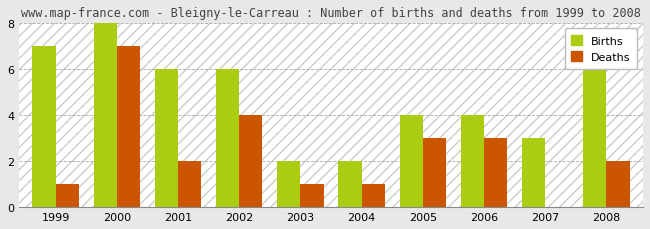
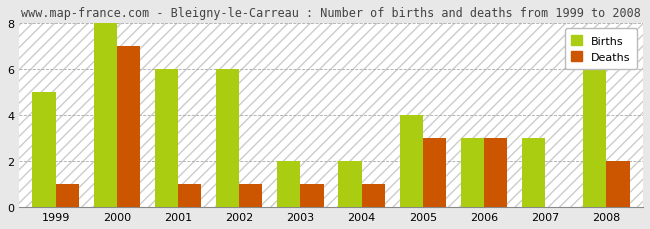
Births/1999: 7 -> 5
Deaths/2001: 2 -> 1
Deaths/2002: 4 -> 1
Births/2006: 4 -> 3
